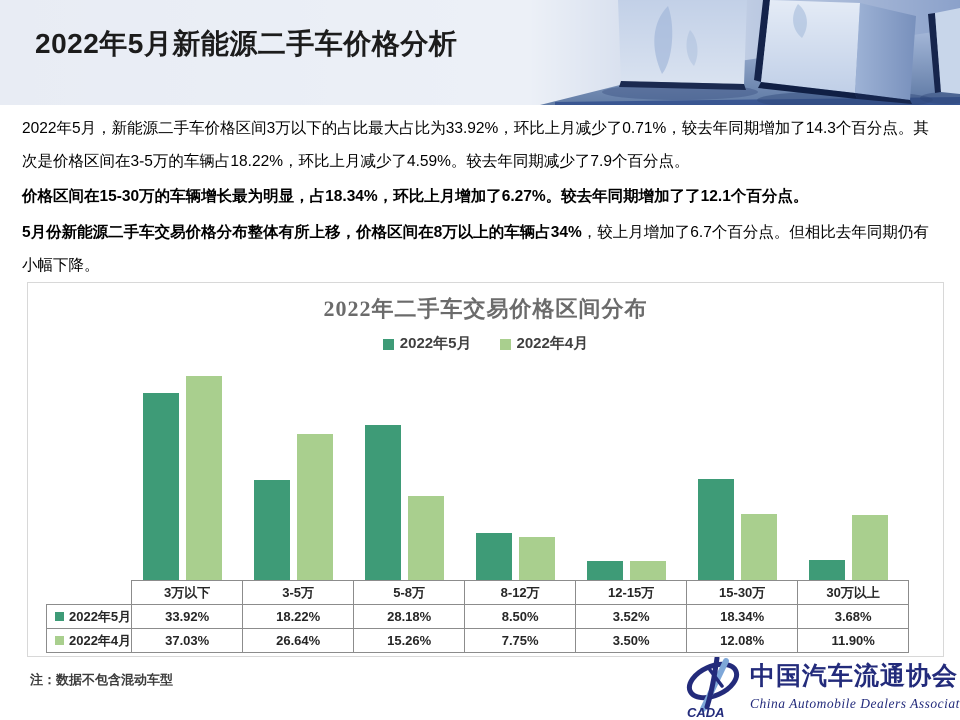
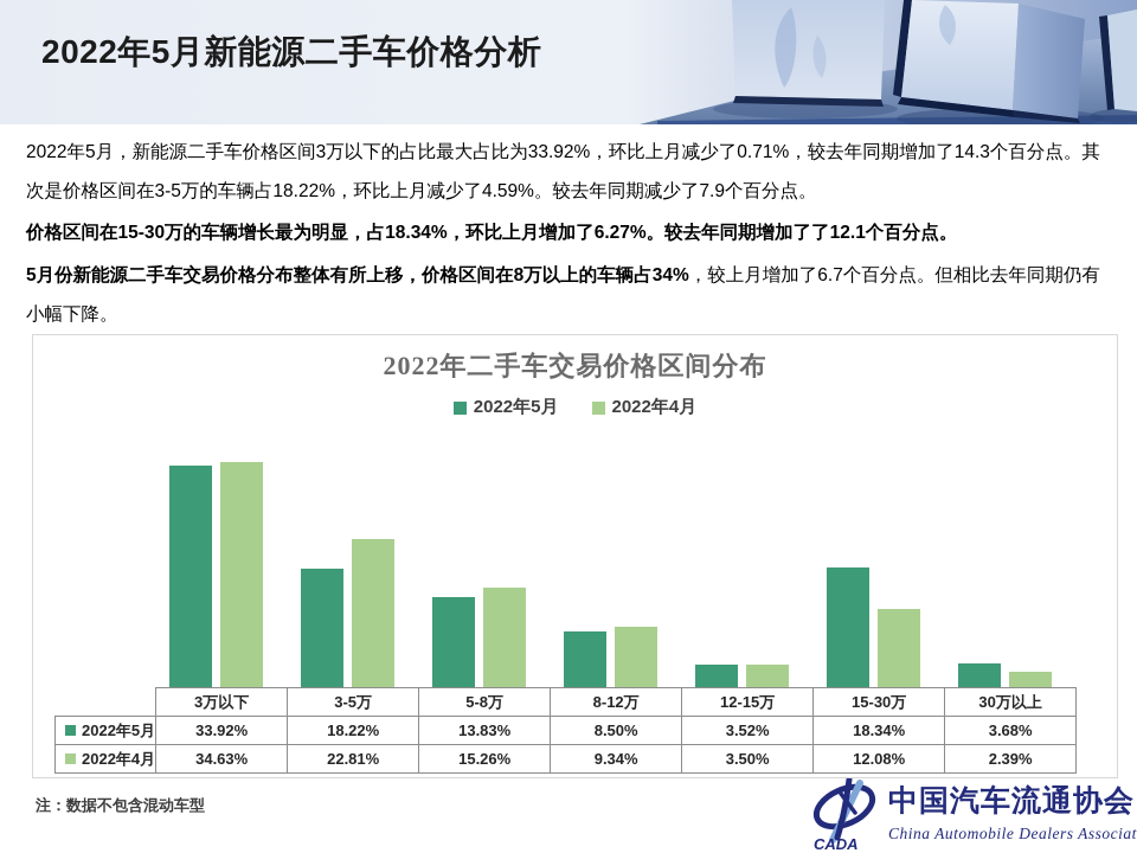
2022年4月/3万以下: 37.03% -> 34.63%
2022年4月/3-5万: 26.64% -> 22.81%
2022年5月/5-8万: 28.18% -> 13.83%
2022年4月/8-12万: 7.75% -> 9.34%
2022年4月/30万以上: 11.90% -> 2.39%
